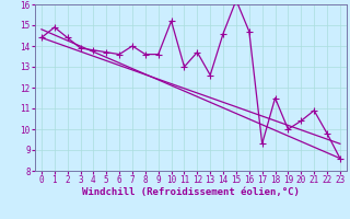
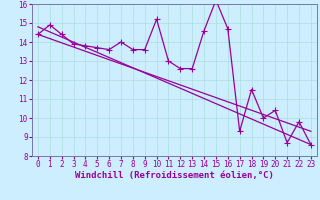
12: 13.7 -> 12.6
21: 10.9 -> 8.7
